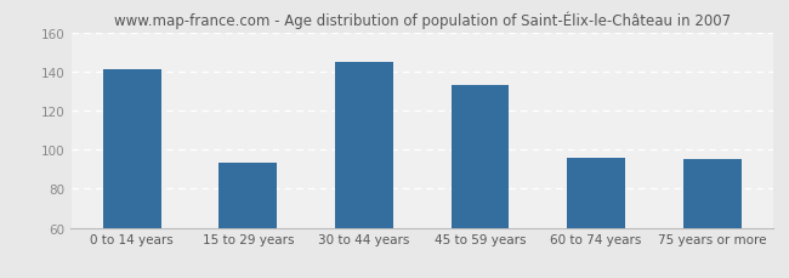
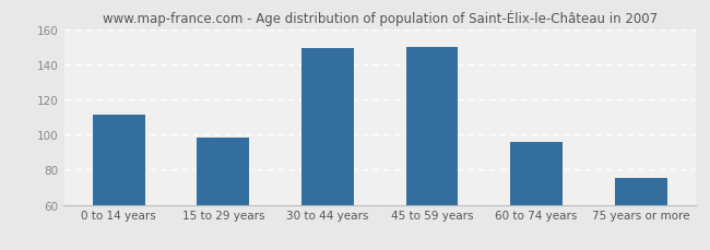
0 to 14 years: 141 -> 111
15 to 29 years: 93 -> 98
30 to 44 years: 145 -> 149
45 to 59 years: 133 -> 150
75 years or more: 95 -> 75
